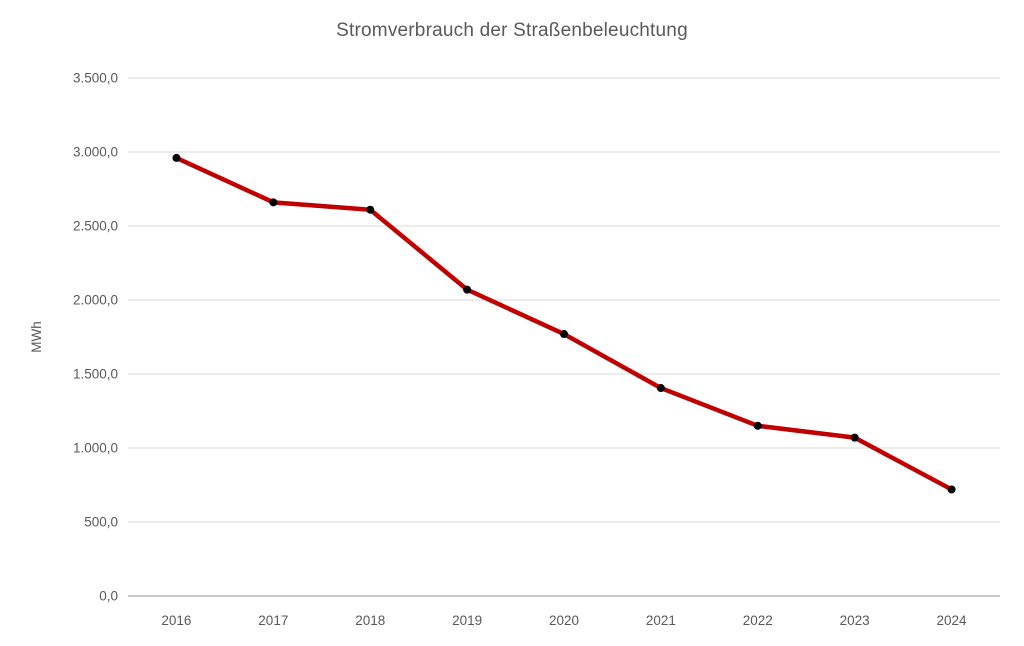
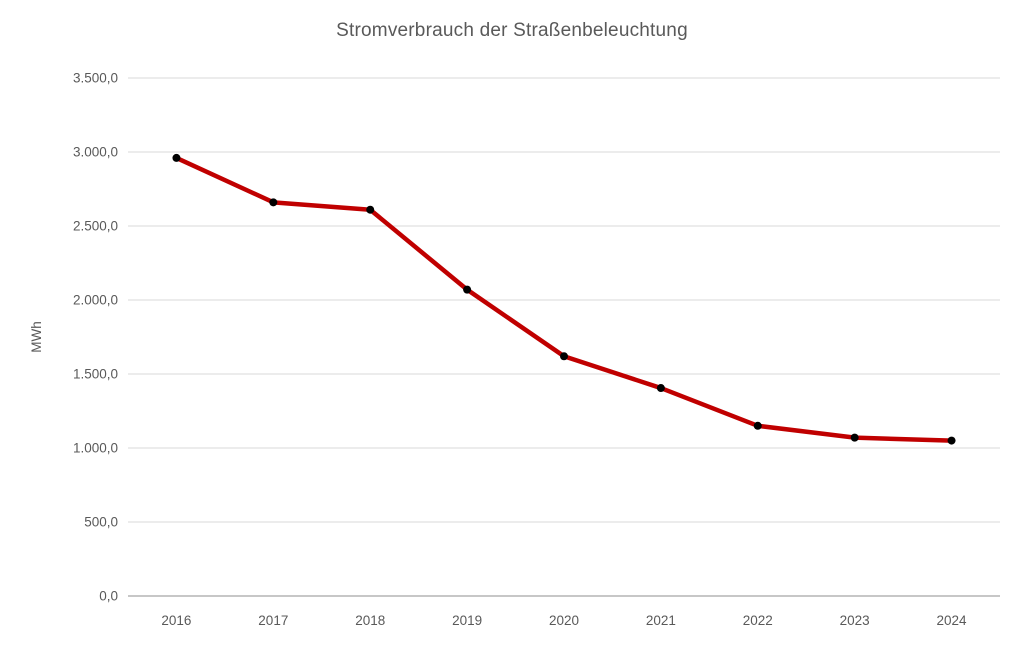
2020: 1770 -> 1620
2024: 720 -> 1050
